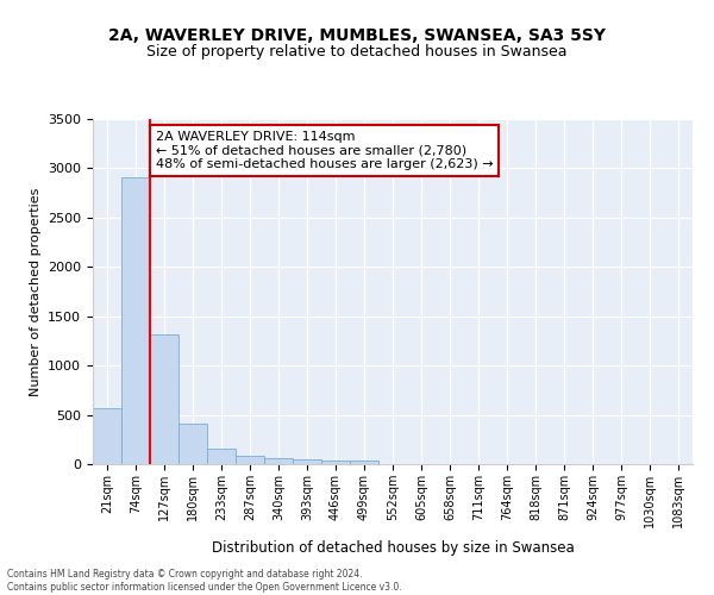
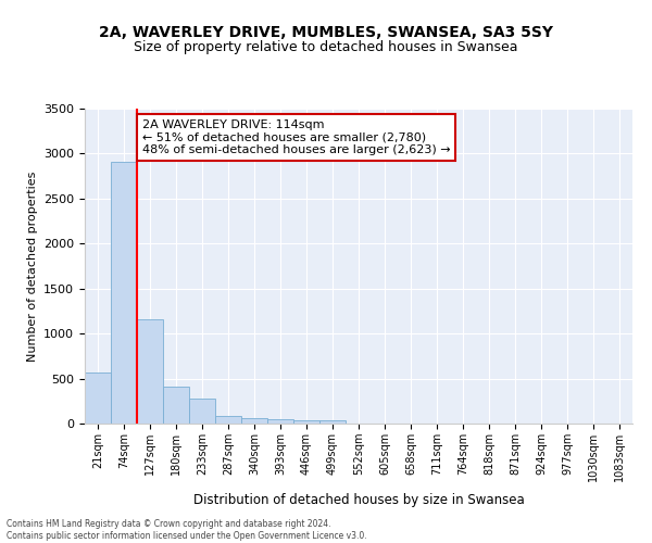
127sqm: 1320 -> 1160
233sqm: 160 -> 280
